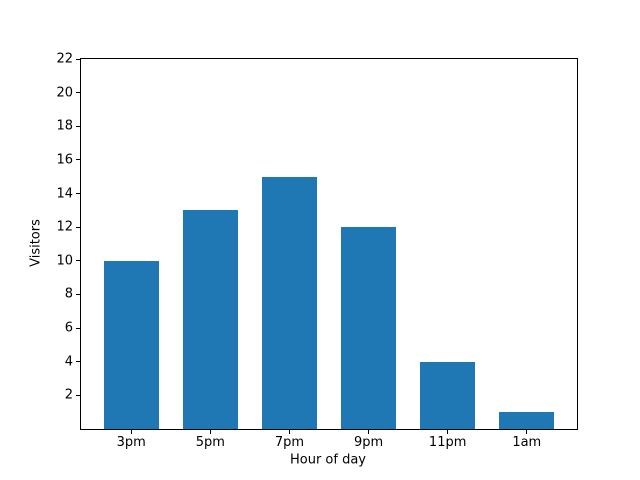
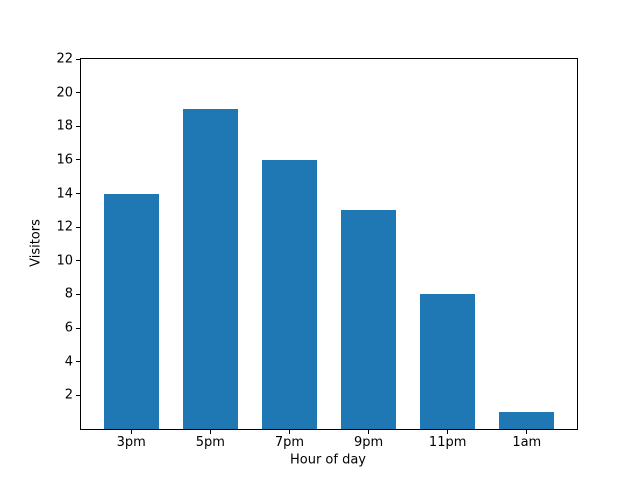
3pm: 10 -> 14
5pm: 13 -> 19
7pm: 15 -> 16
9pm: 12 -> 13
11pm: 4 -> 8
